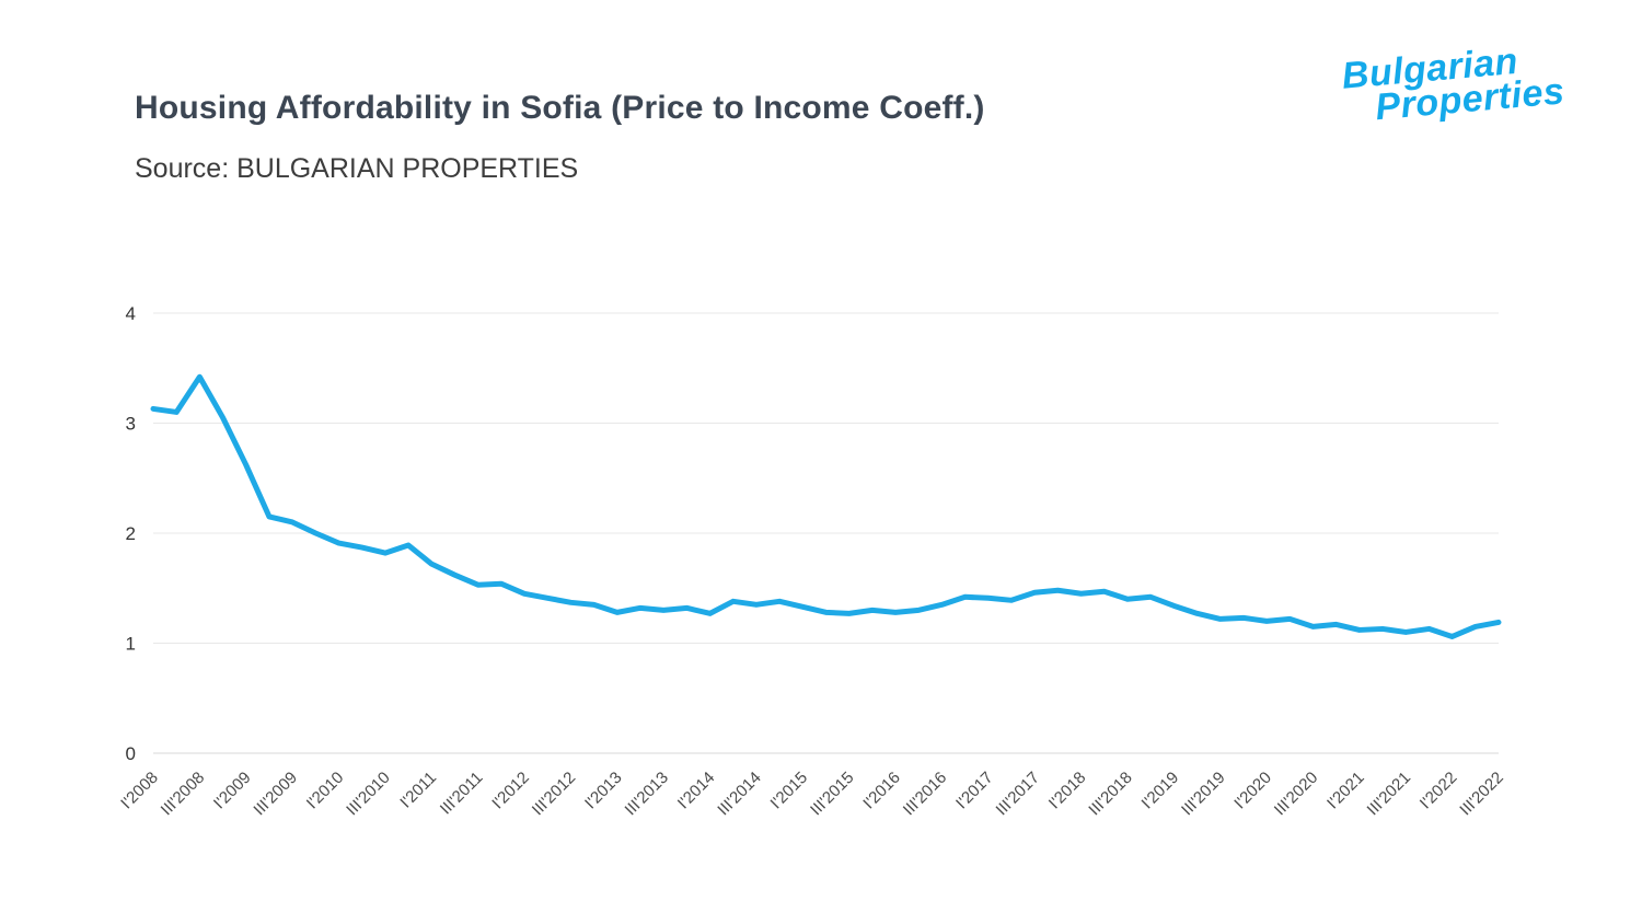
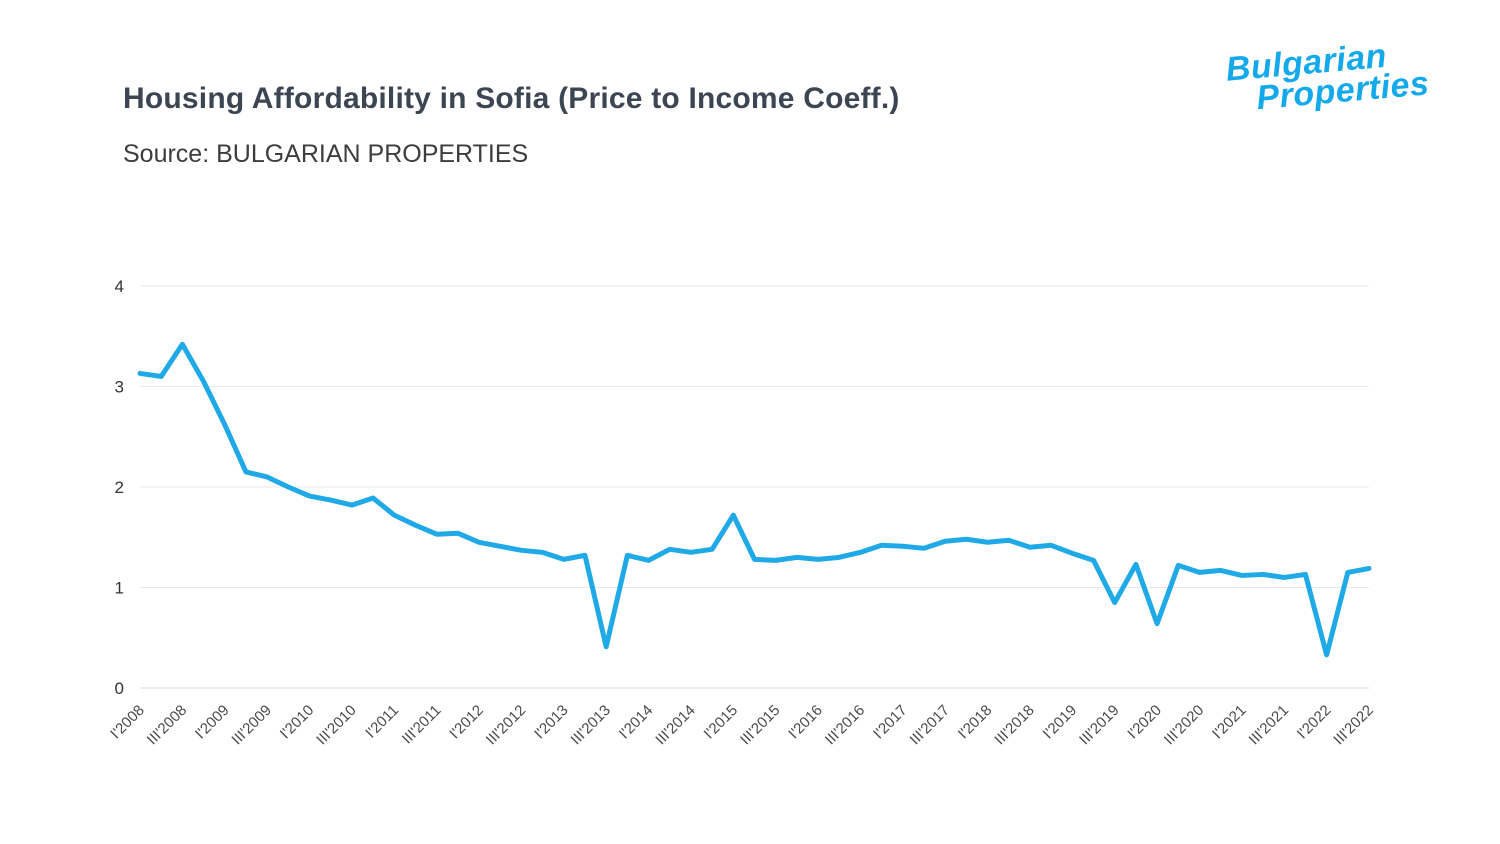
III'2013: 1.30 -> 0.41
I'2015: 1.33 -> 1.72
III'2019: 1.22 -> 0.85
I'2020: 1.20 -> 0.64
I'2022: 1.06 -> 0.33
